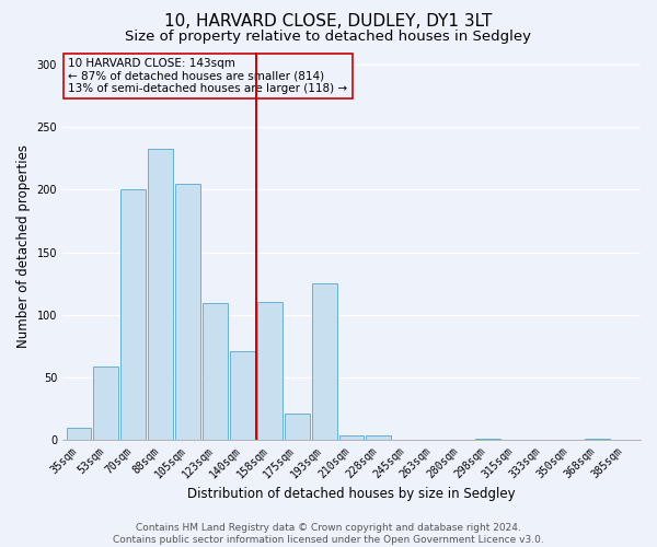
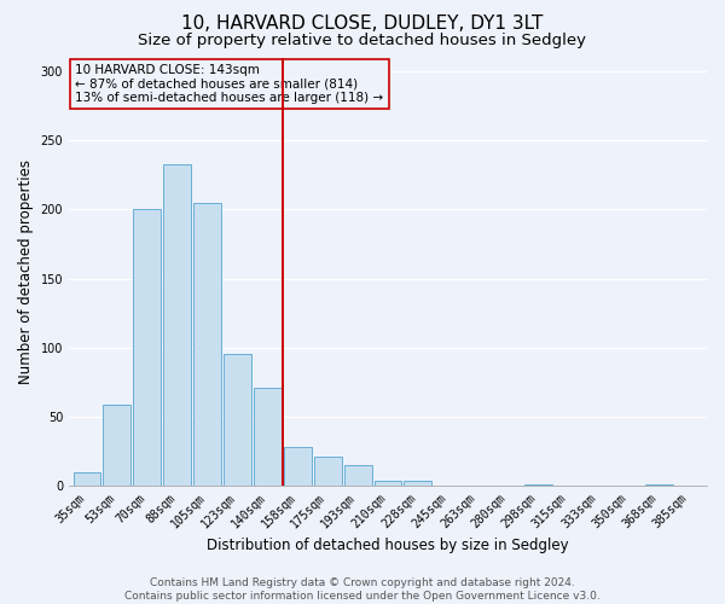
123sqm: 109 -> 95
158sqm: 110 -> 28
193sqm: 125 -> 15
